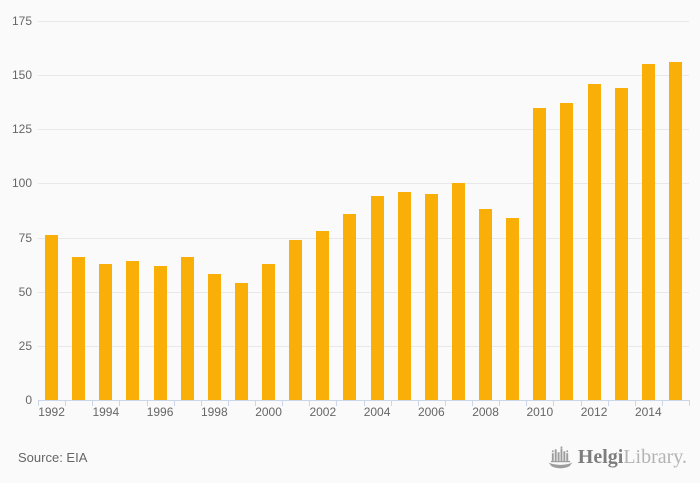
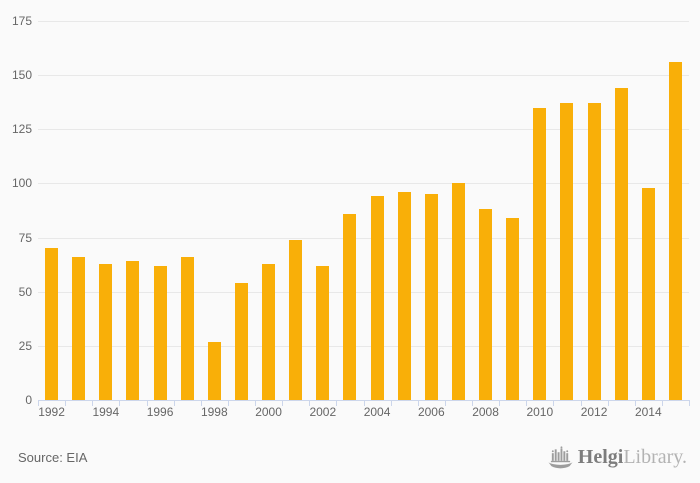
1992: 76 -> 70
1998: 58 -> 27
2002: 78 -> 62
2012: 146 -> 137
2014: 155 -> 98
